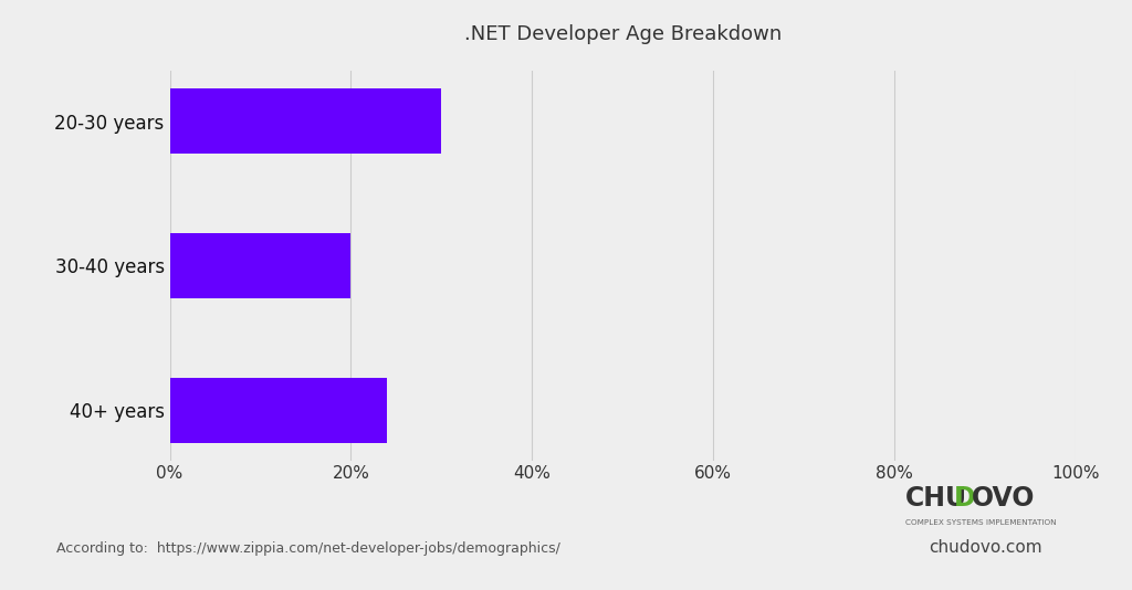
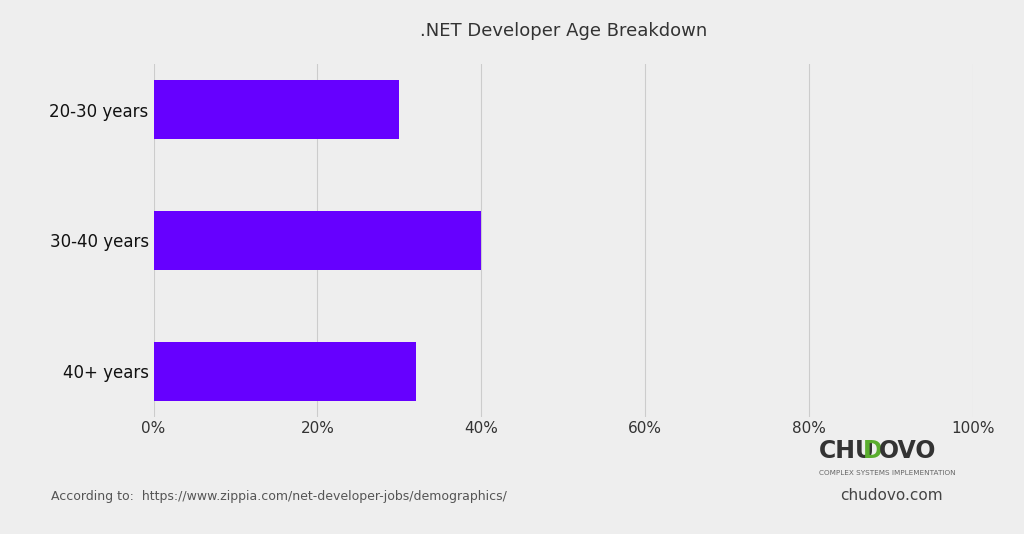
30-40 years: 20% -> 40%
40+ years: 24% -> 32%
